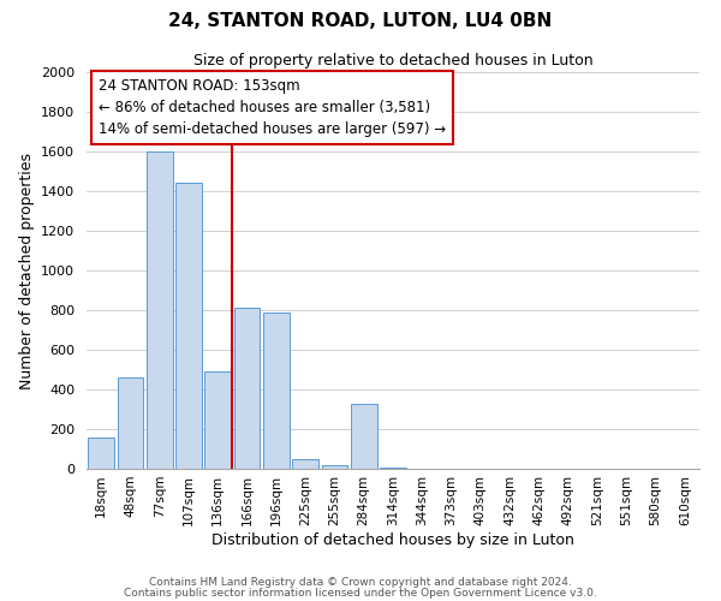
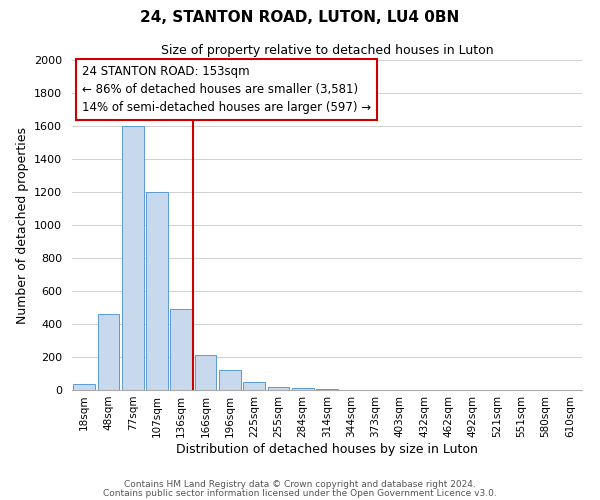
18sqm: 160 -> 40
107sqm: 1440 -> 1200
166sqm: 810 -> 210
196sqm: 790 -> 120
284sqm: 330 -> 10
